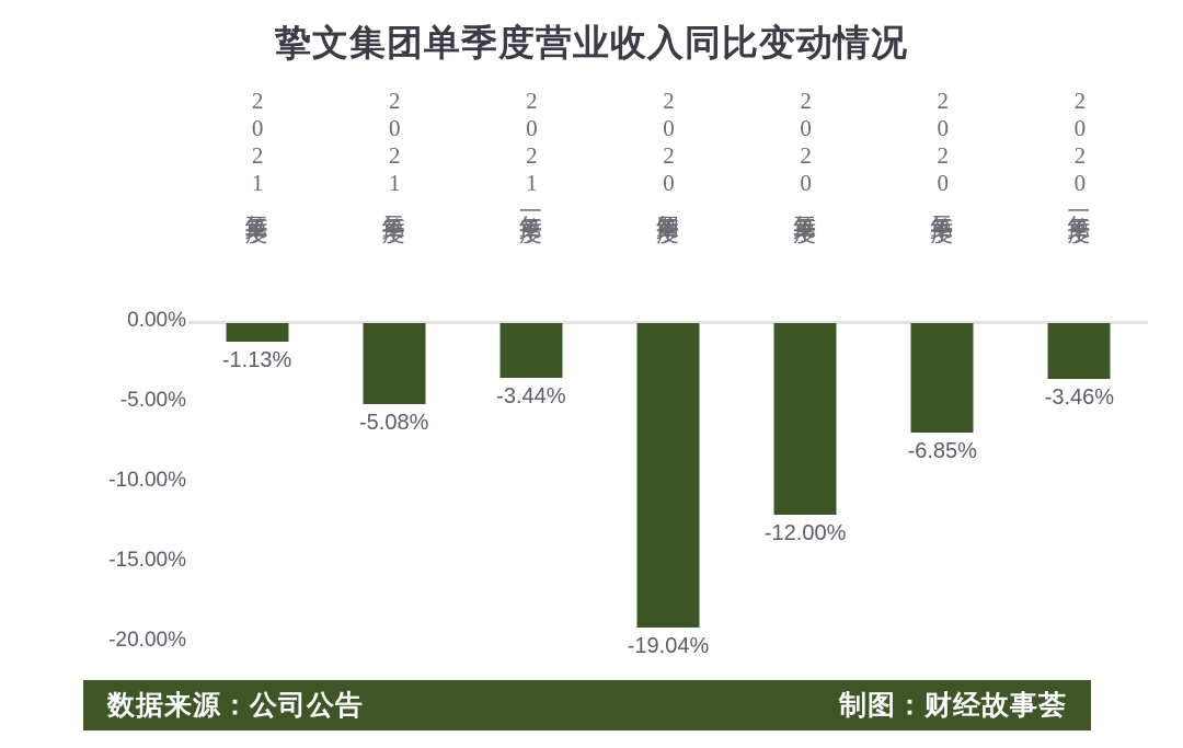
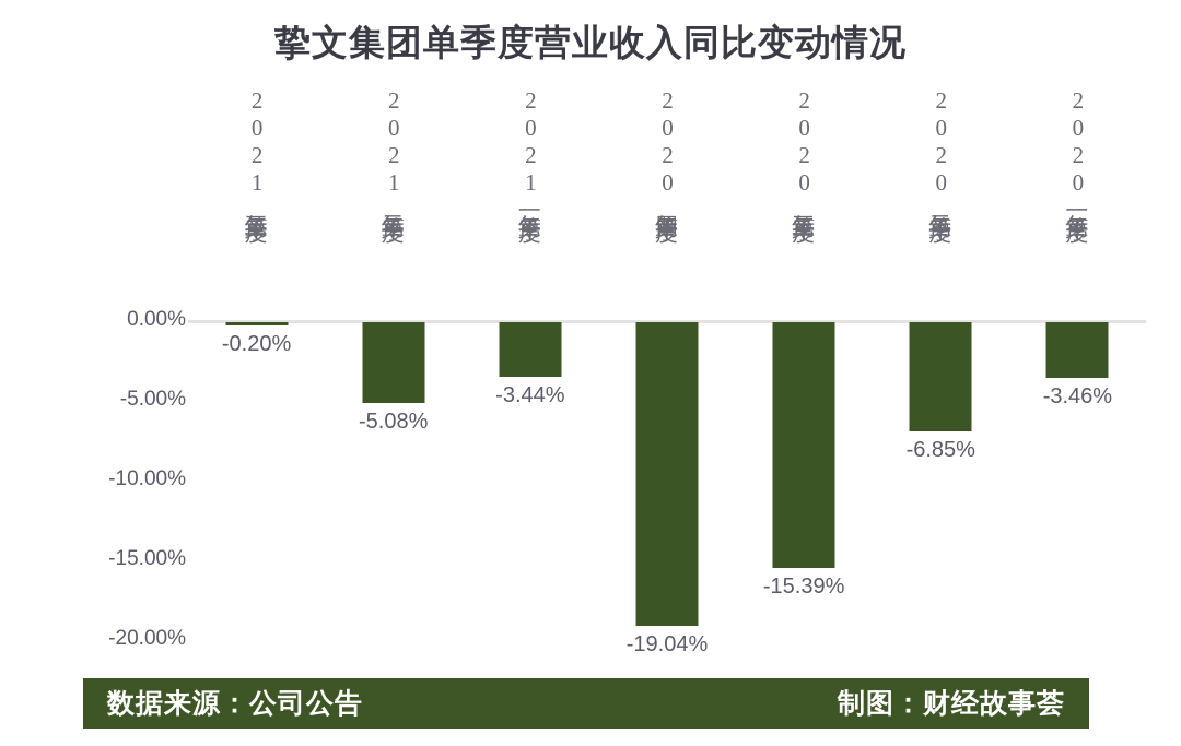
2021年第三季度: -1.13% -> -0.20%
2020年第三季度: -12.00% -> -15.39%
